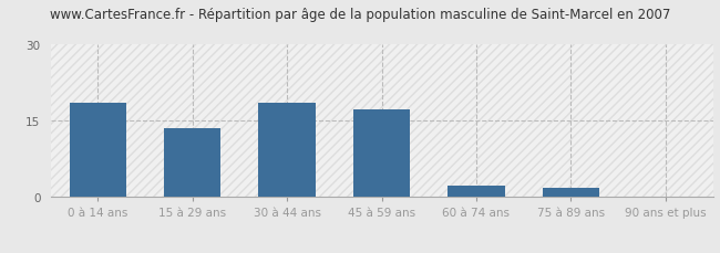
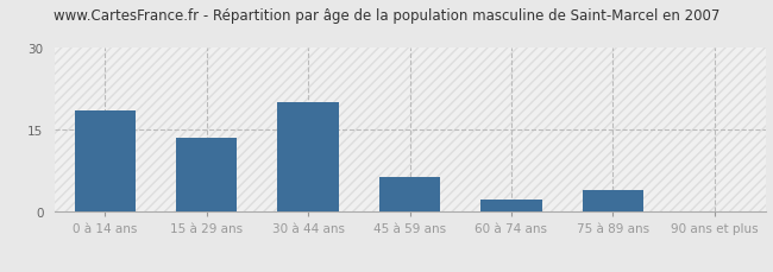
30 à 44 ans: 18.5 -> 20.0
45 à 59 ans: 17.2 -> 6.5
75 à 89 ans: 1.8 -> 4.0
